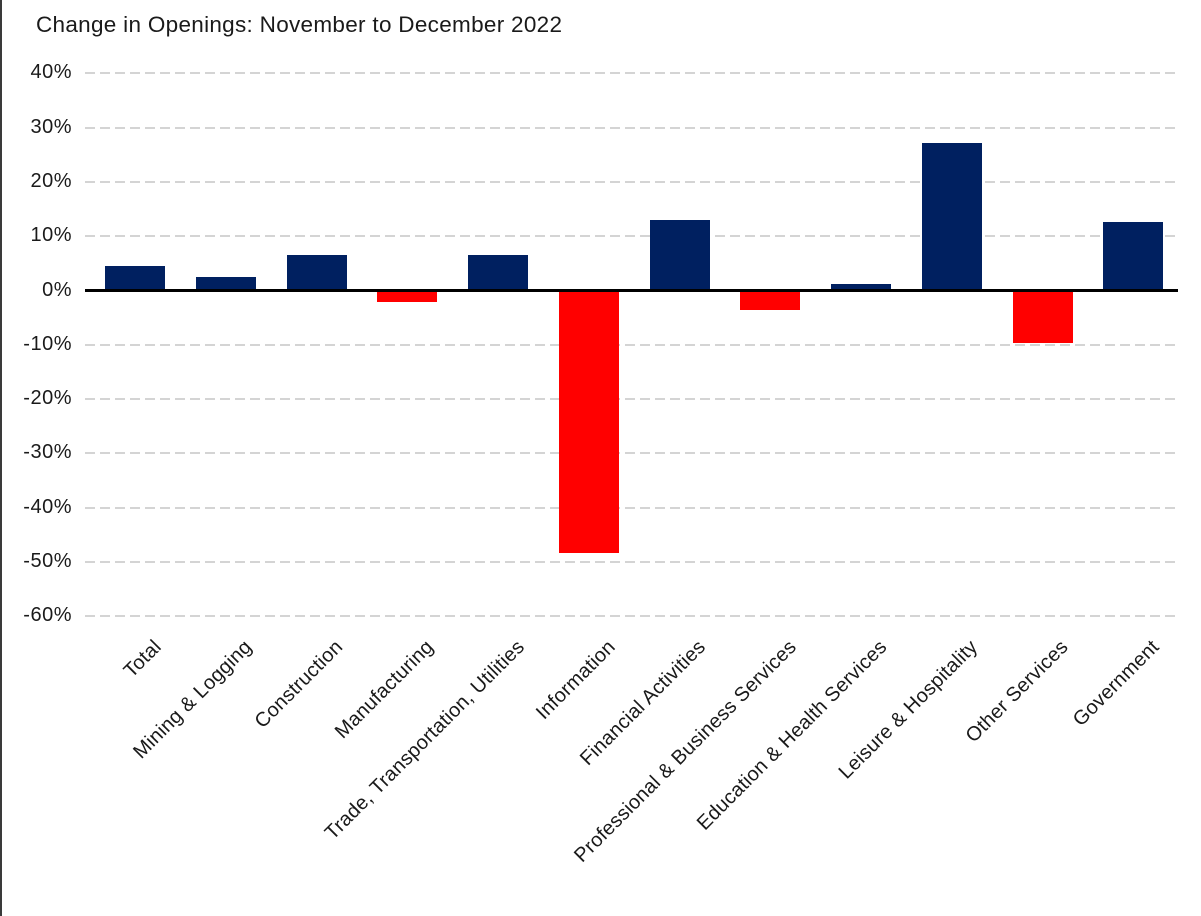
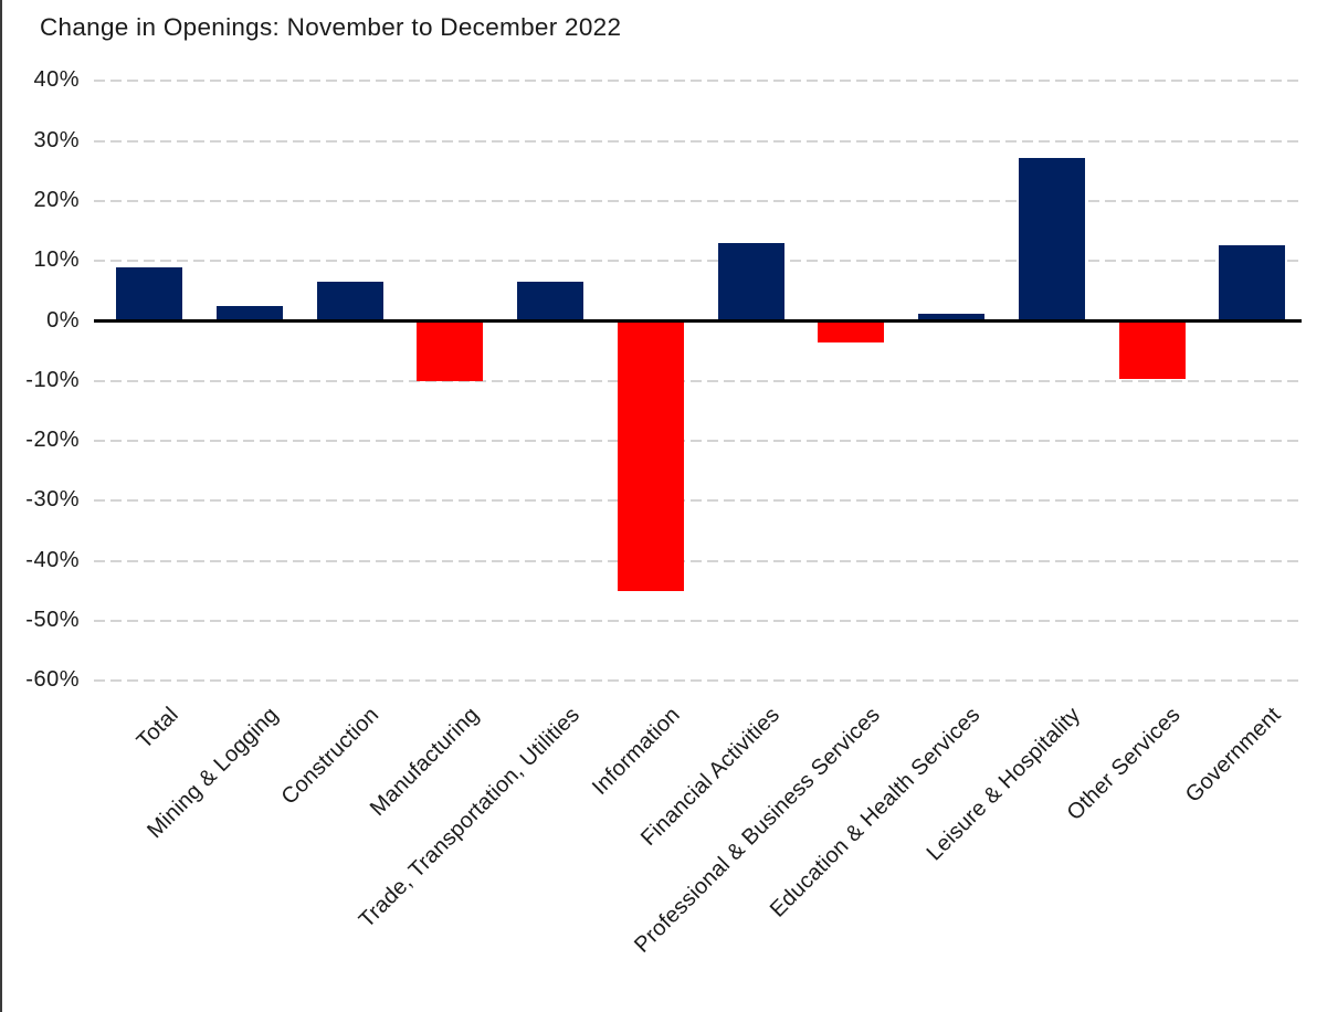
Total: 4% -> 9%
Manufacturing: -2% -> -10%
Information: -48% -> -45%
